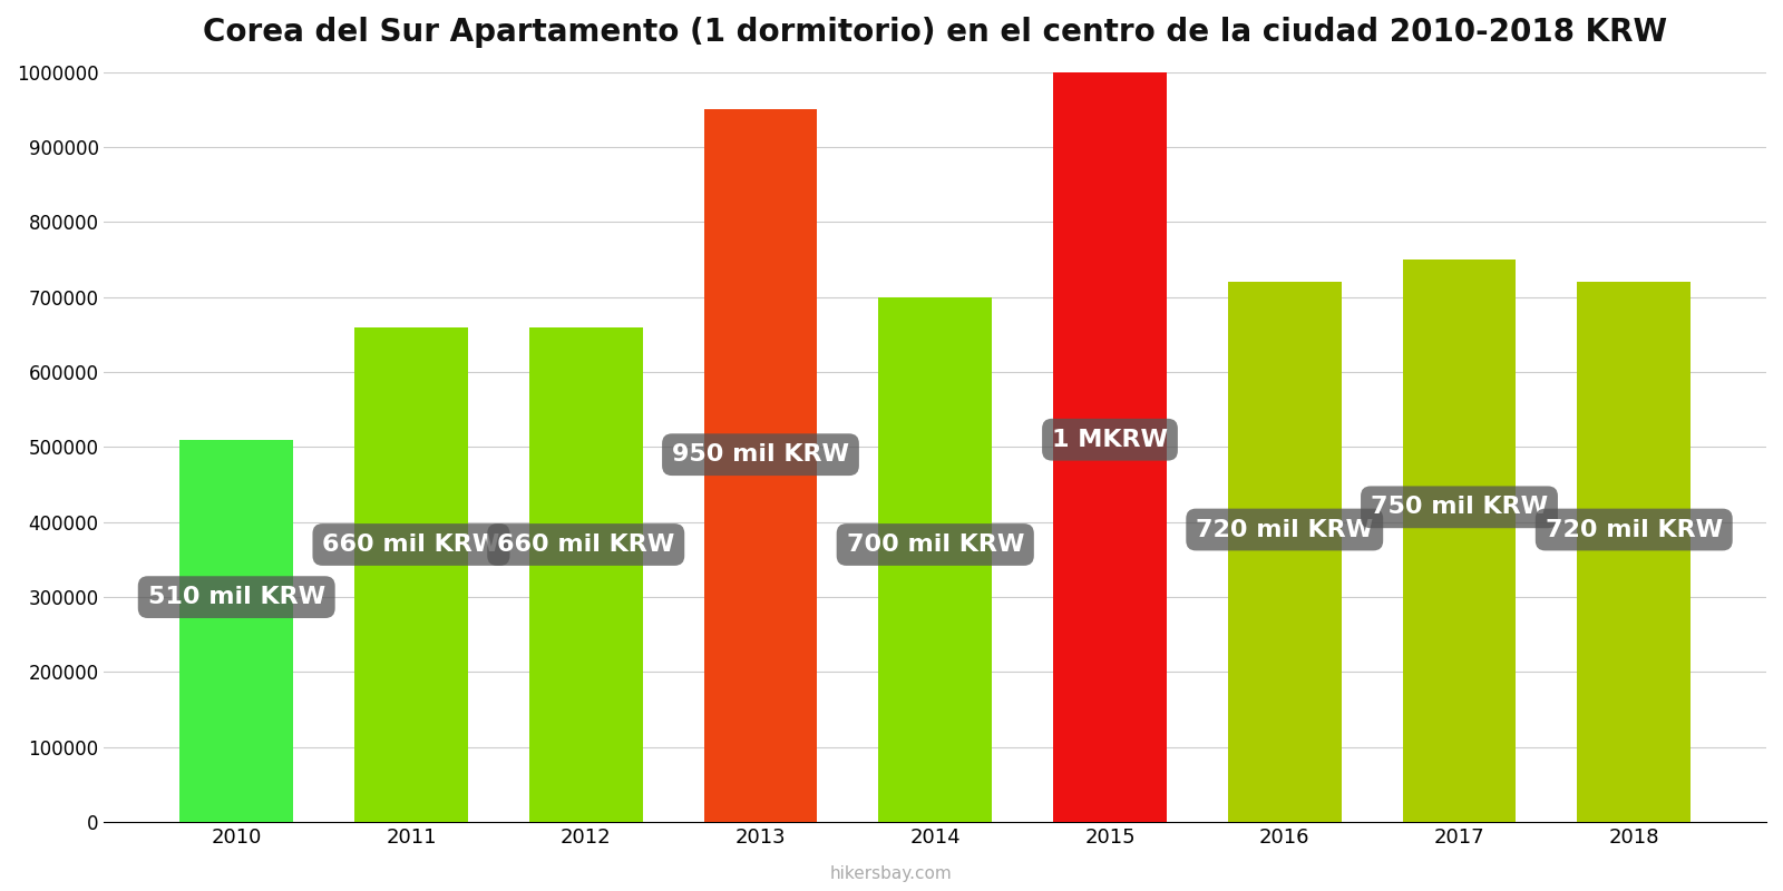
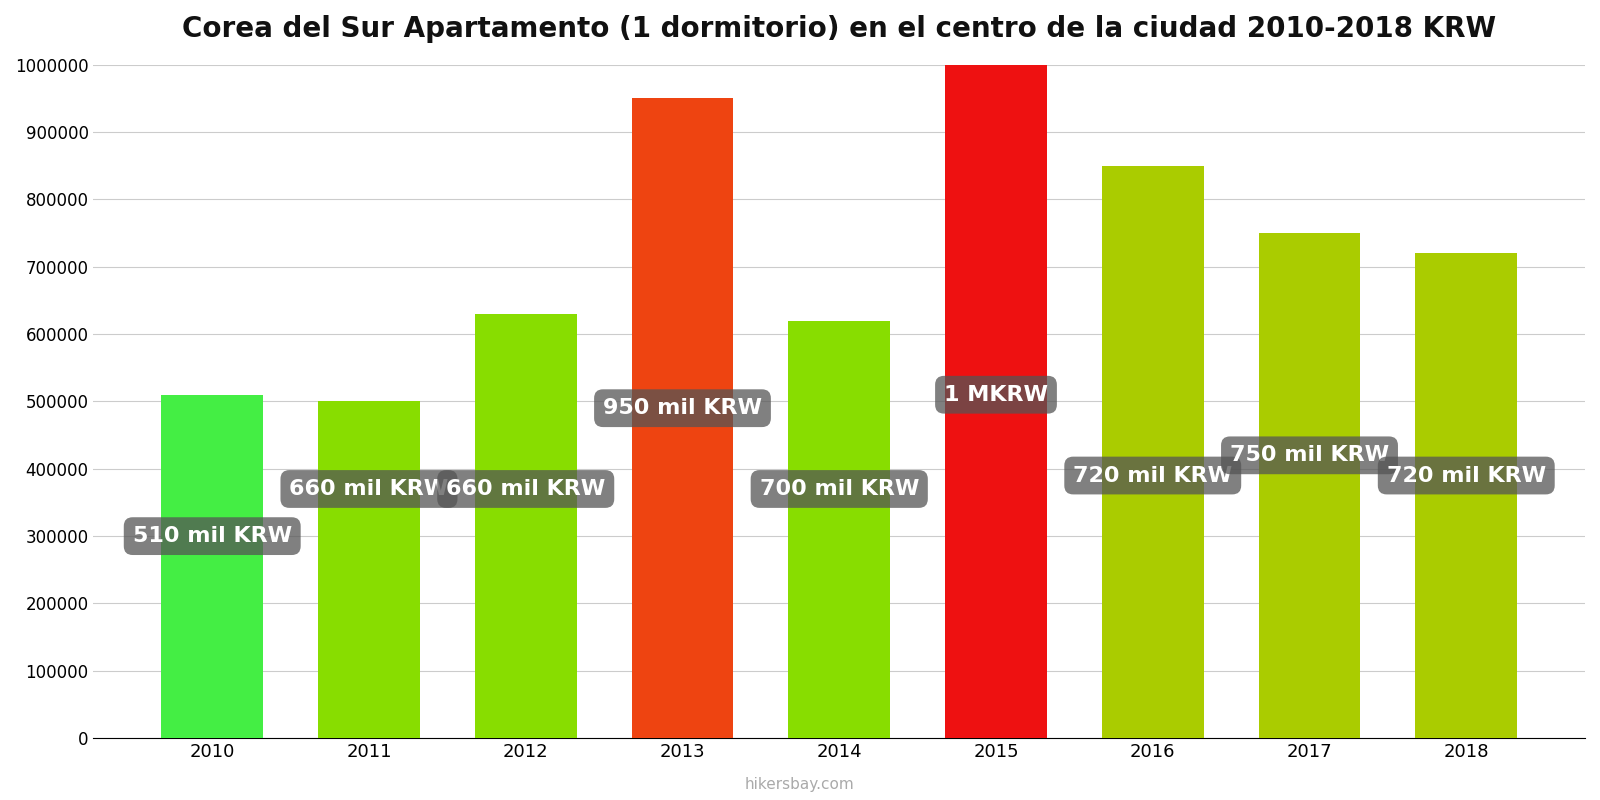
2011: 660000 -> 500000
2012: 660000 -> 630000
2014: 700000 -> 620000
2016: 720000 -> 850000
